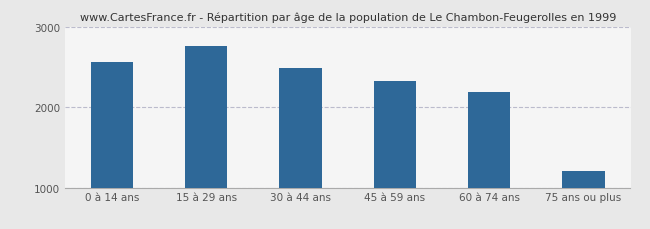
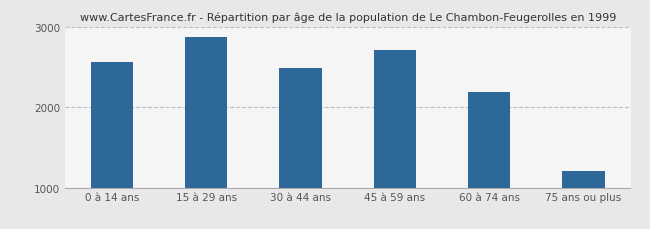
15 à 29 ans: 2760 -> 2870
45 à 59 ans: 2320 -> 2710
